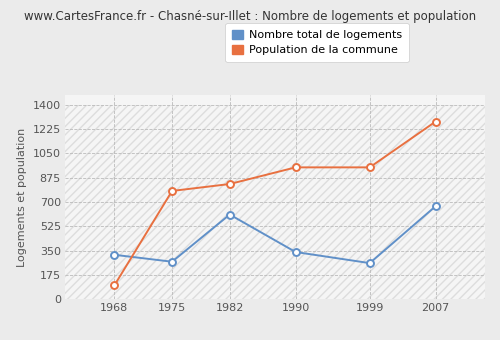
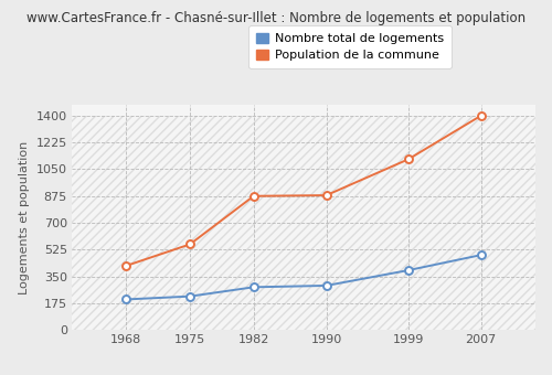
Nombre total de logements/1968: 320 -> 200
Population de la commune/1968: 100 -> 420
Nombre total de logements/1975: 270 -> 220
Population de la commune/1975: 780 -> 560
Nombre total de logements/1982: 610 -> 280
Population de la commune/1982: 830 -> 880
Nombre total de logements/1990: 340 -> 290
Population de la commune/1990: 950 -> 880
Nombre total de logements/1999: 260 -> 390
Population de la commune/1999: 950 -> 1120
Nombre total de logements/2007: 670 -> 490
Population de la commune/2007: 1280 -> 1400
